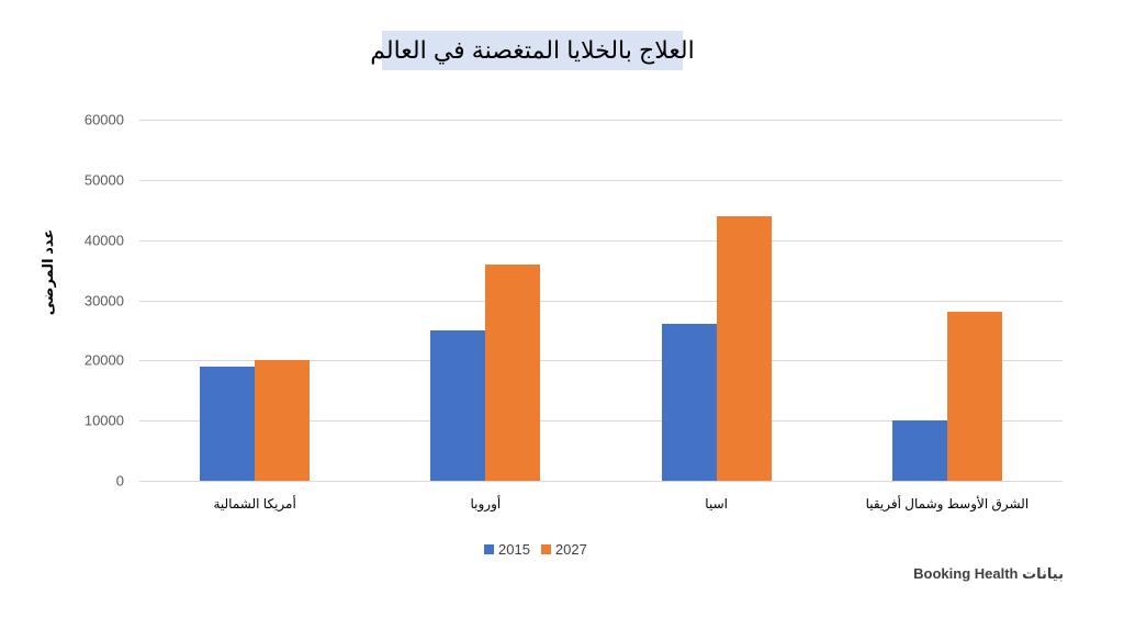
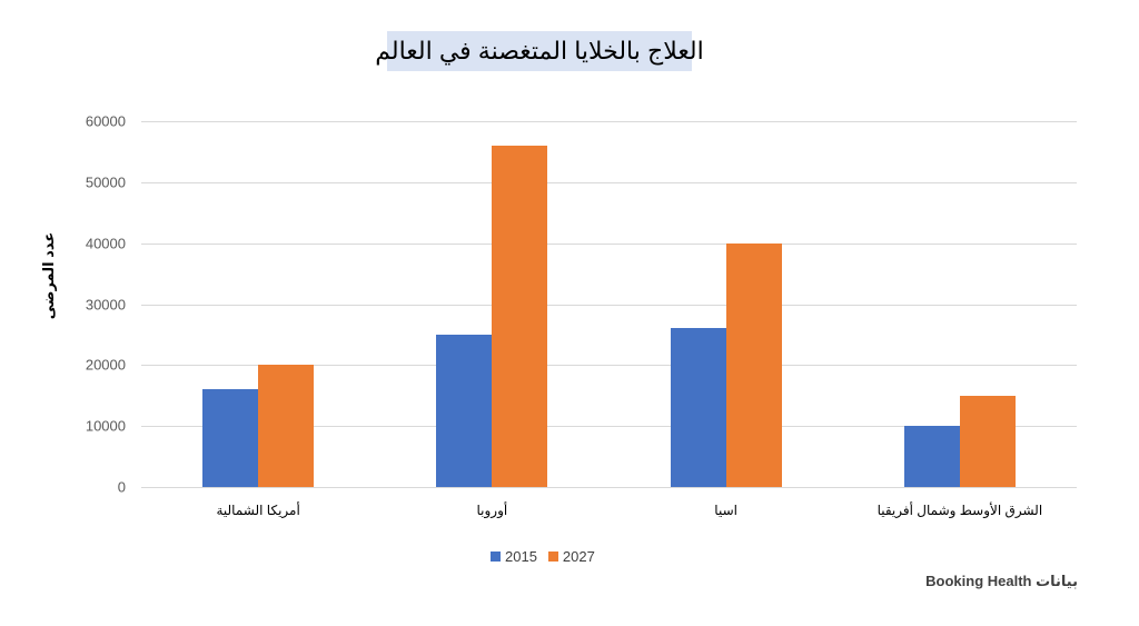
2015/أمريكا الشمالية: 19000 -> 16000
2027/أوروبا: 36000 -> 56000
2027/اسيا: 44000 -> 40000
2027/الشرق الأوسط وشمال أفريقيا: 28000 -> 15000
